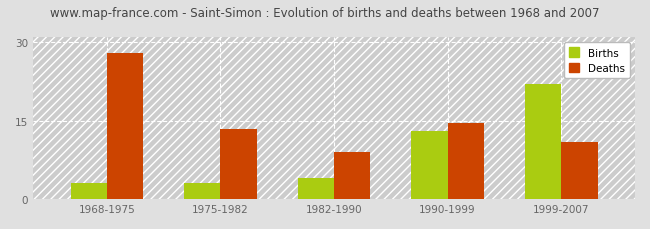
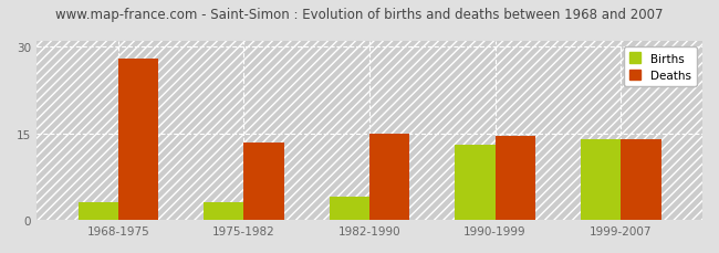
Deaths/1982-1990: 9.0 -> 15.0
Births/1999-2007: 22 -> 14
Deaths/1999-2007: 11.0 -> 14.0
